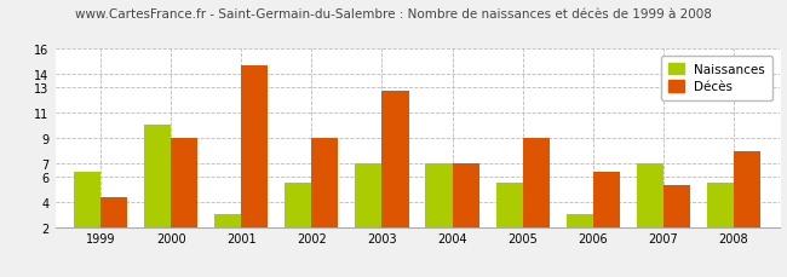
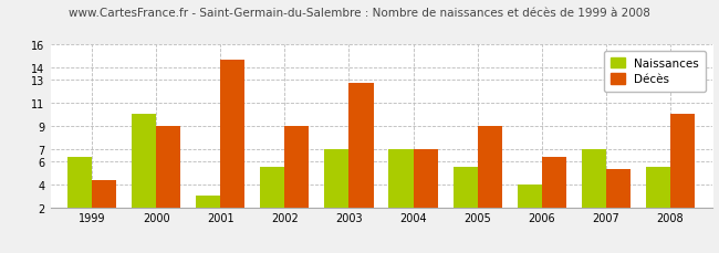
Naissances/2006: 3.0 -> 4.0
Décès/2008: 8.0 -> 10.0
